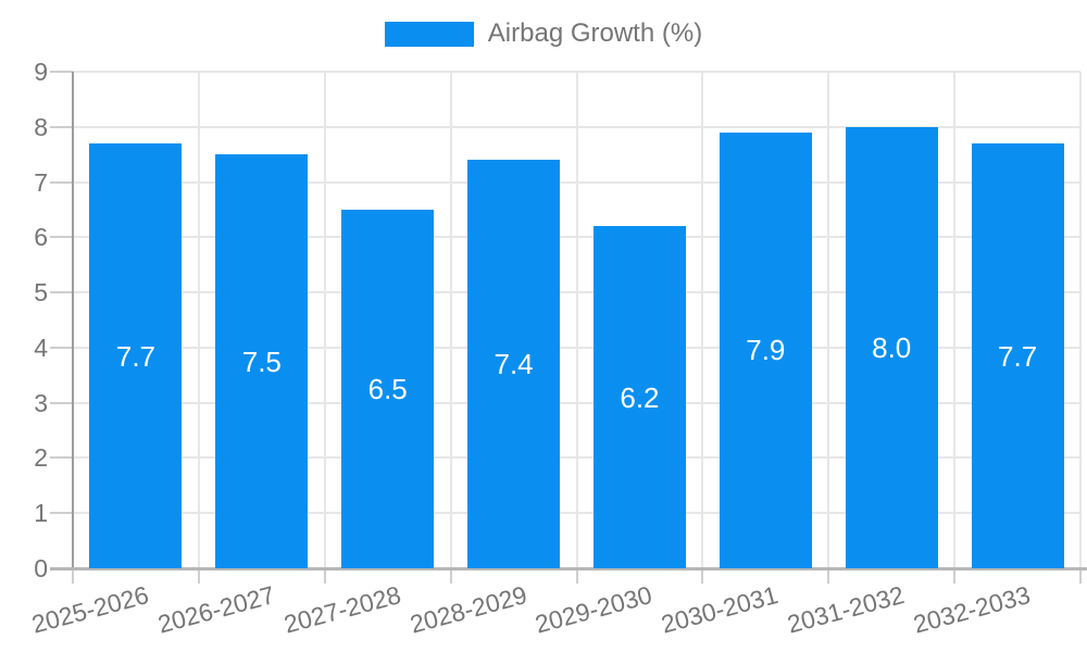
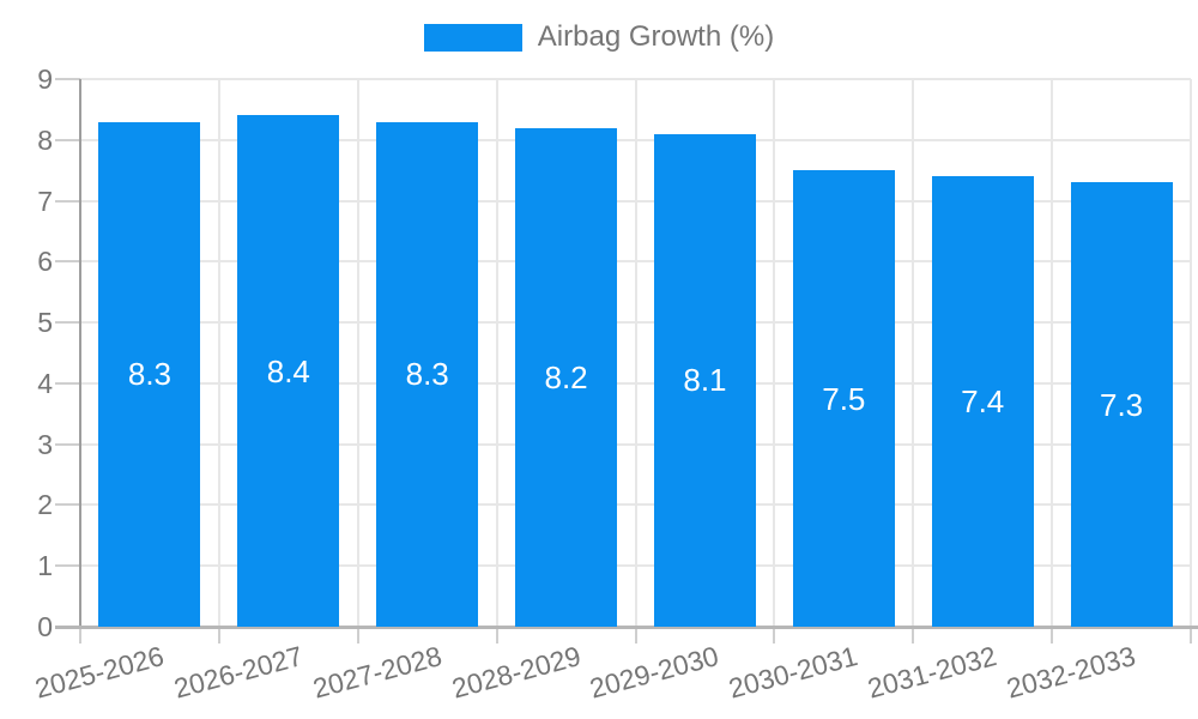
2025-2026: 7.7 -> 8.3
2026-2027: 7.5 -> 8.4
2027-2028: 6.5 -> 8.3
2028-2029: 7.4 -> 8.2
2029-2030: 6.2 -> 8.1
2030-2031: 7.9 -> 7.5
2031-2032: 8.0 -> 7.4
2032-2033: 7.7 -> 7.3
